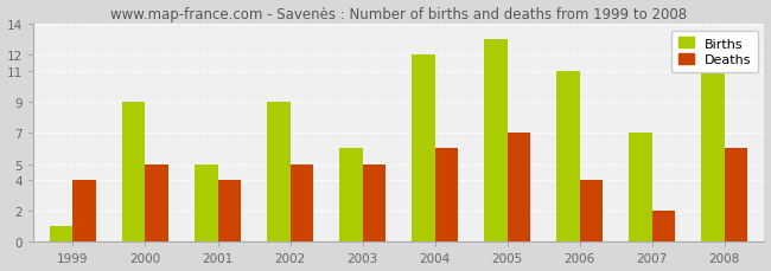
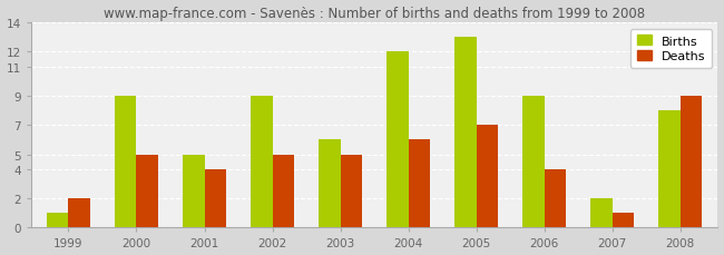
Deaths/1999: 4 -> 2
Births/2006: 11 -> 9
Births/2007: 7 -> 2
Deaths/2007: 2 -> 1
Births/2008: 11 -> 8
Deaths/2008: 6 -> 9
